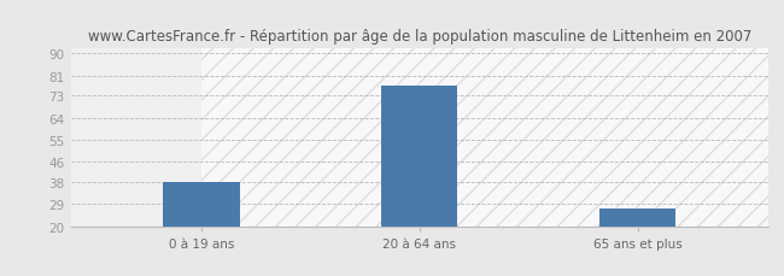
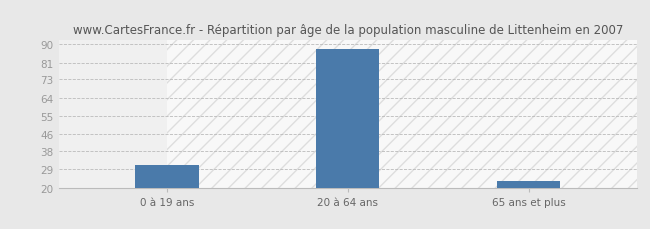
0 à 19 ans: 38 -> 31
20 à 64 ans: 77 -> 88
65 ans et plus: 27 -> 23
